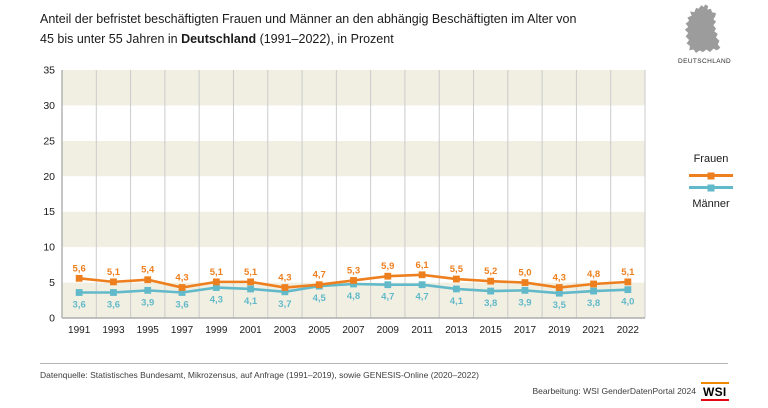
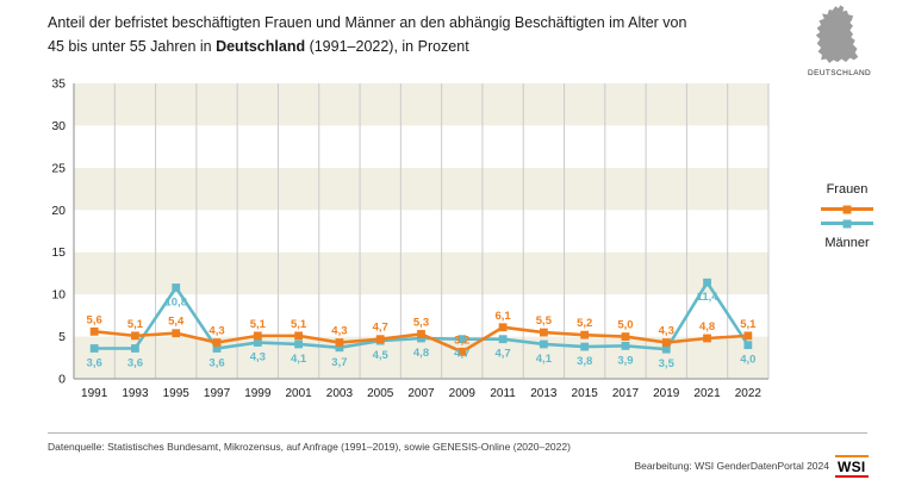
Männer/1995: 3,9 -> 10,8
Frauen/2009: 5,9 -> 3,2
Männer/2021: 3,8 -> 11,4
